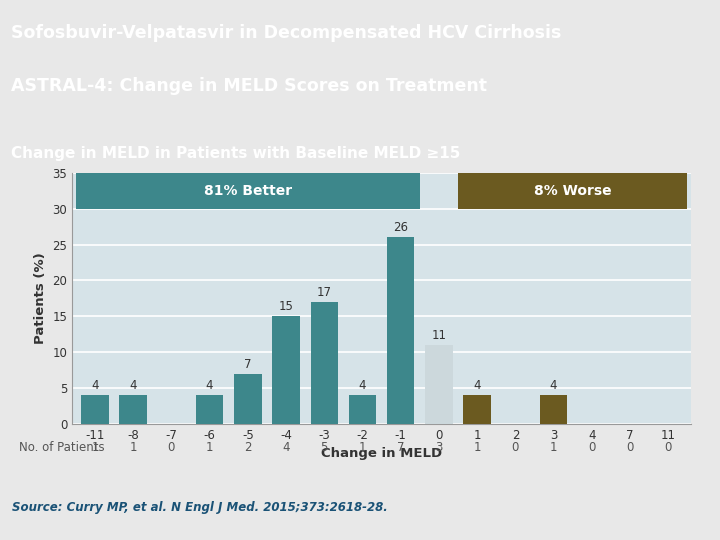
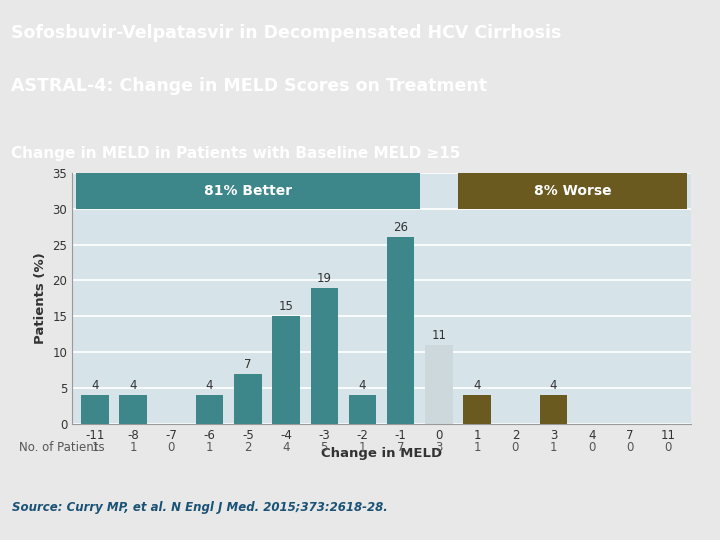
-3: 17 -> 19
